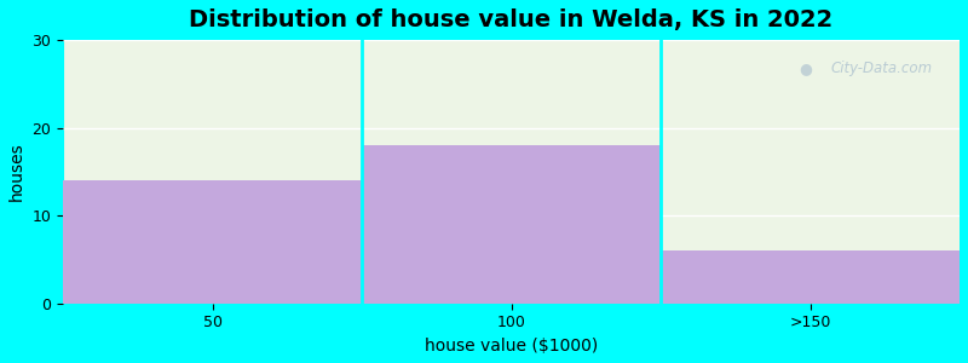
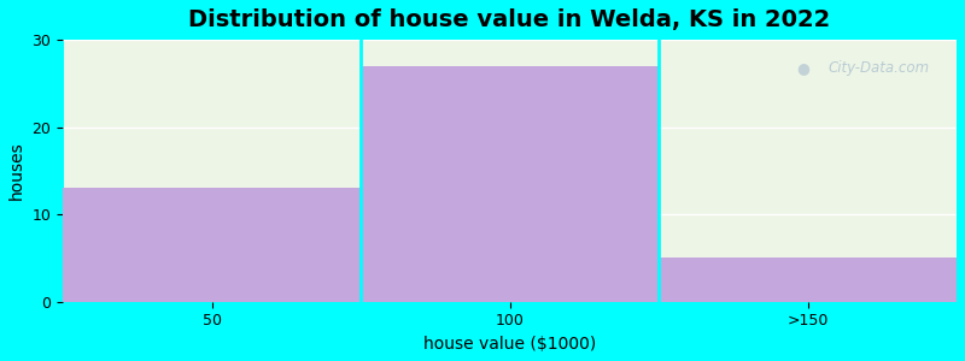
50: 14 -> 13
100: 18 -> 27
>150: 6 -> 5
